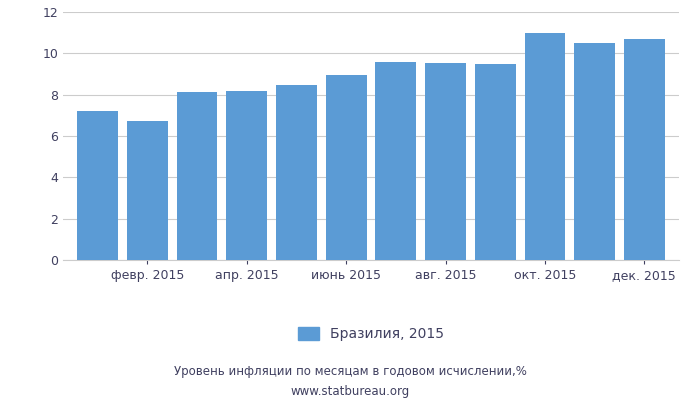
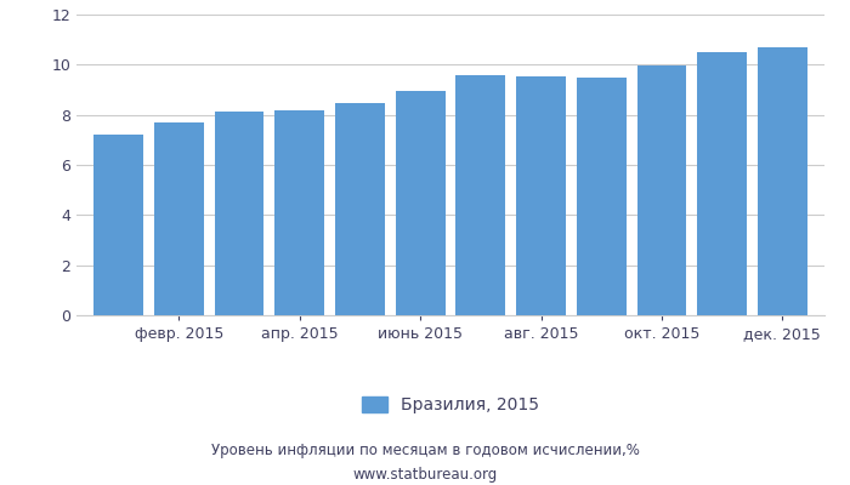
февр. 2015: 6.75 -> 7.70
окт. 2015: 11.00 -> 9.98
